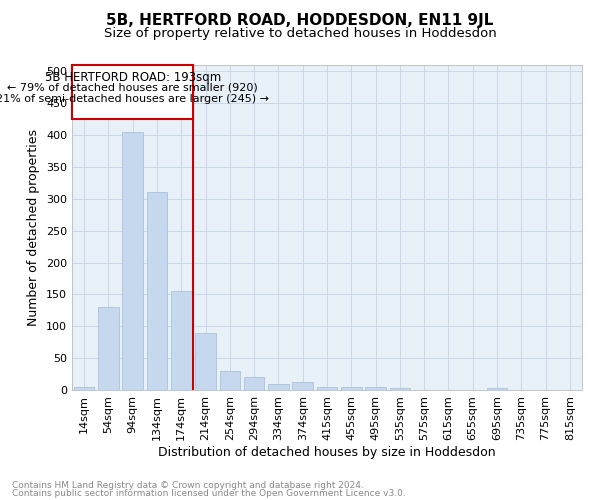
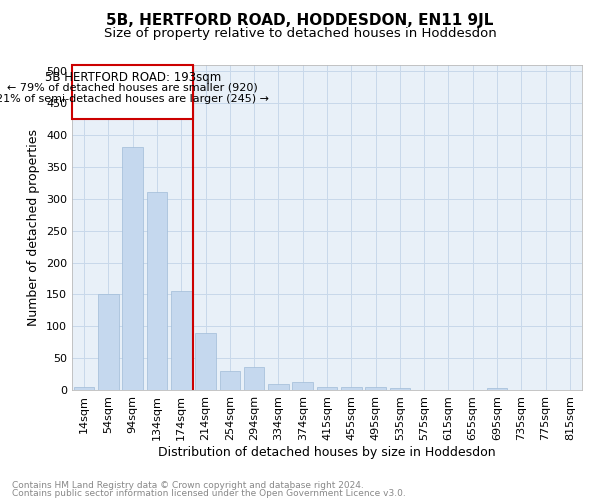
54sqm: 130 -> 150
94sqm: 405 -> 382
294sqm: 20 -> 36
